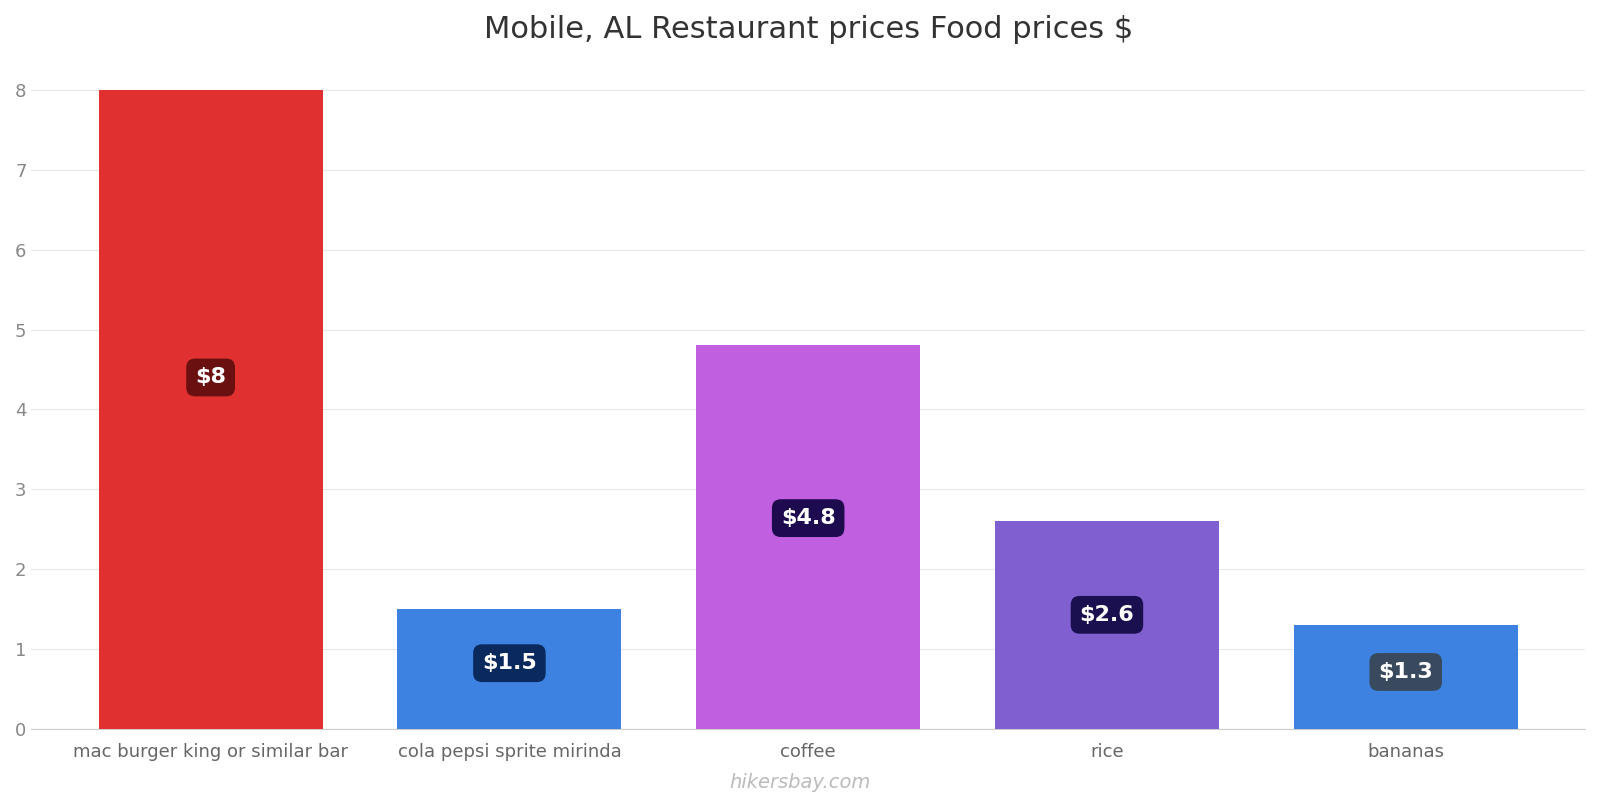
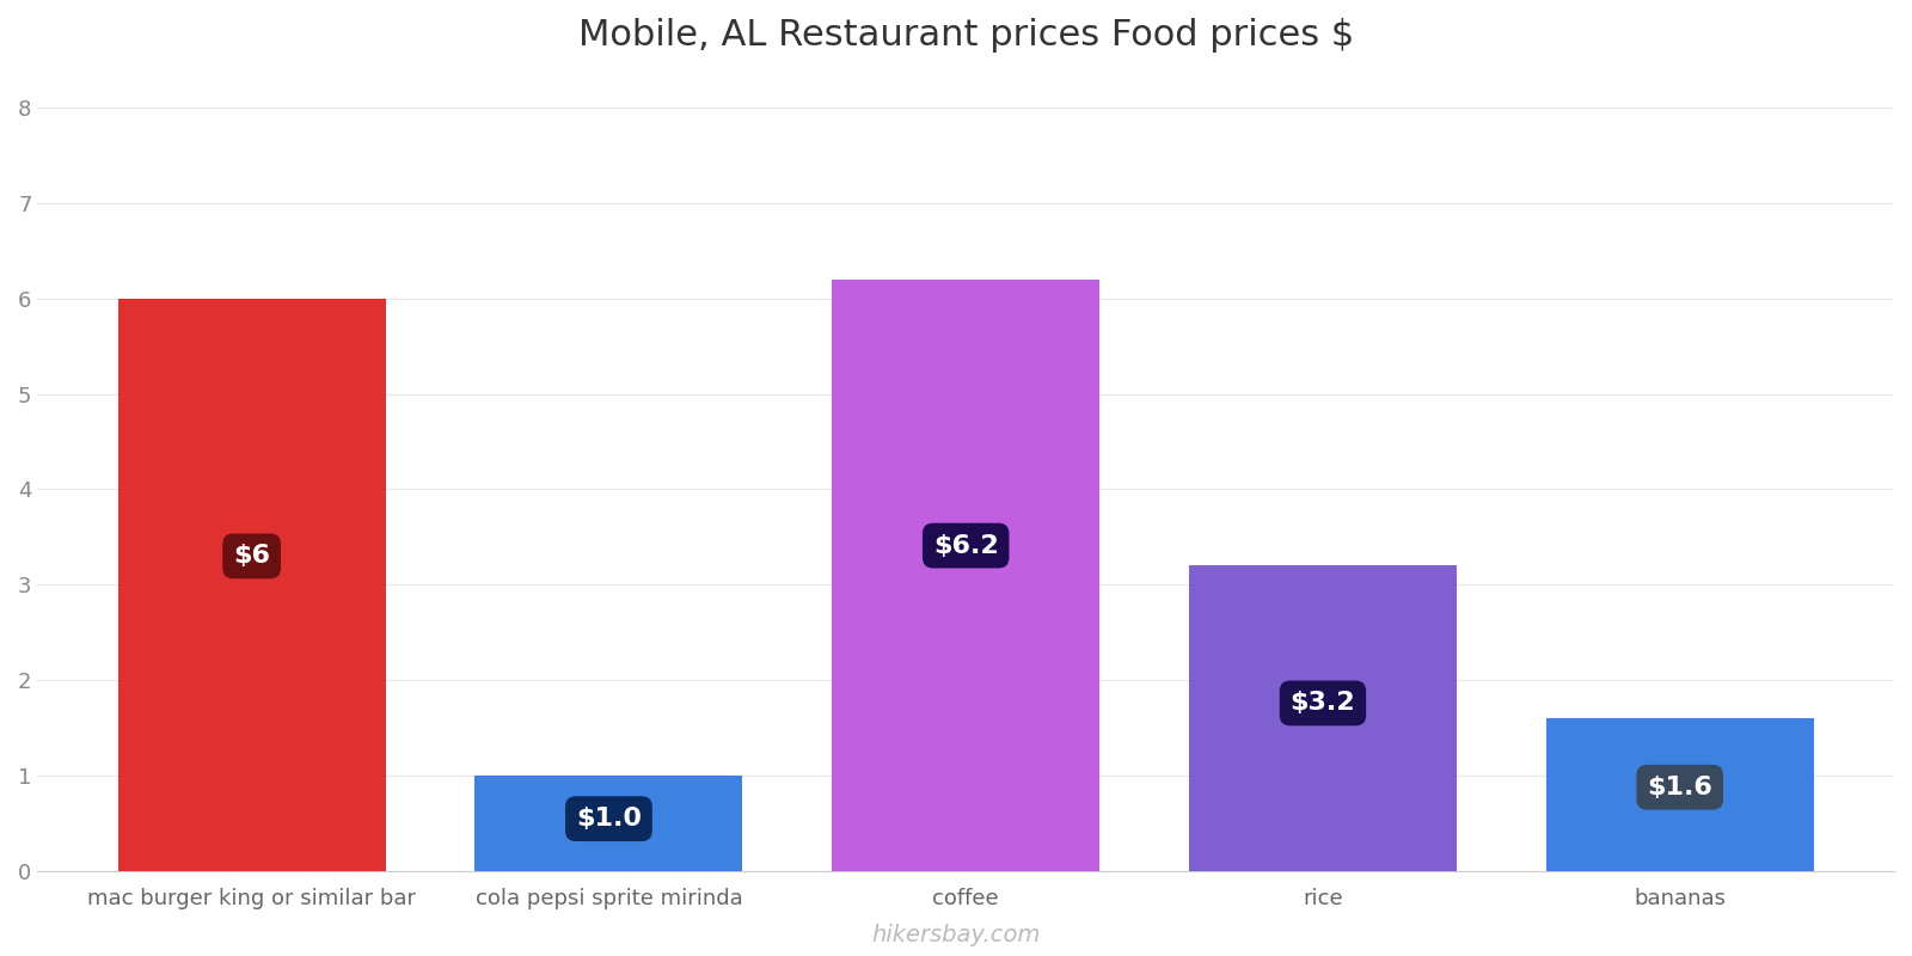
mac burger king or similar bar: $8 -> $6
cola pepsi sprite mirinda: $1.5 -> $1.0
coffee: $4.8 -> $6.2
rice: $2.6 -> $3.2
bananas: $1.3 -> $1.6
